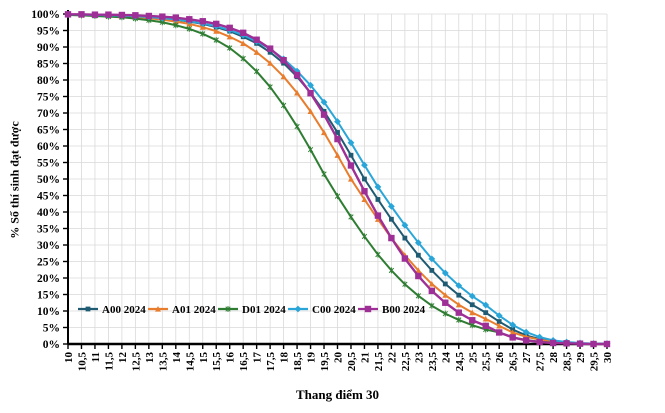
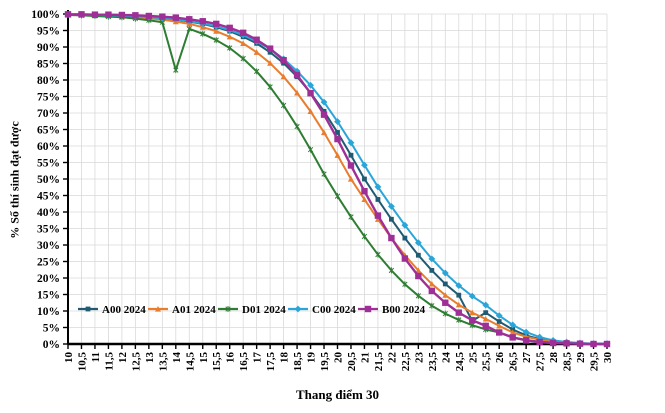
D01 2024/14: 97% -> 83%
A00 2024/25: 12% -> 7%
